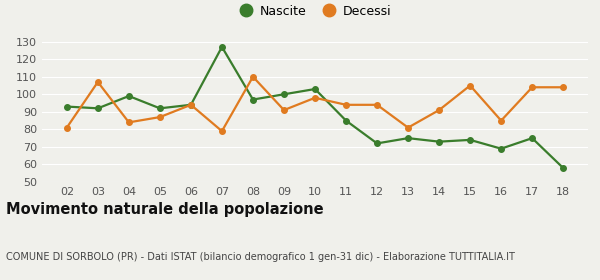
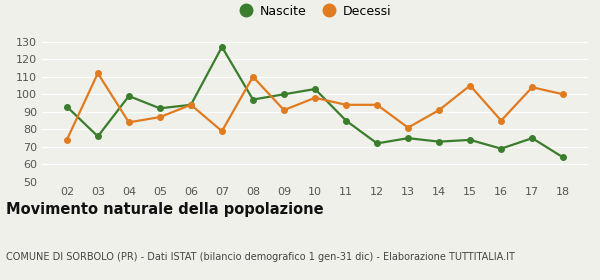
Decessi/02: 81 -> 74
Nascite/03: 92 -> 76
Decessi/03: 107 -> 112
Nascite/18: 58 -> 64
Decessi/18: 104 -> 100
